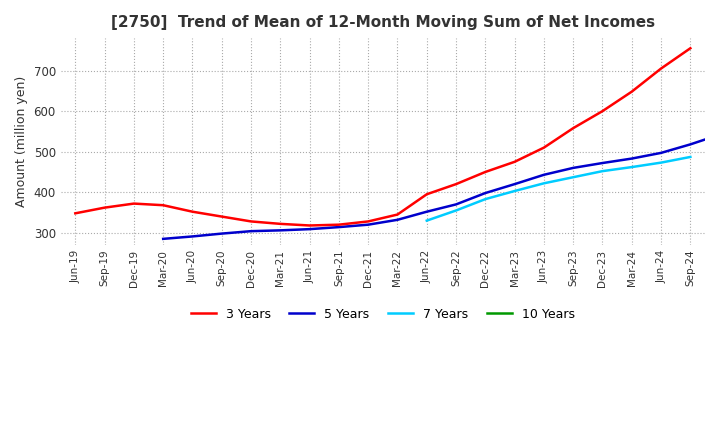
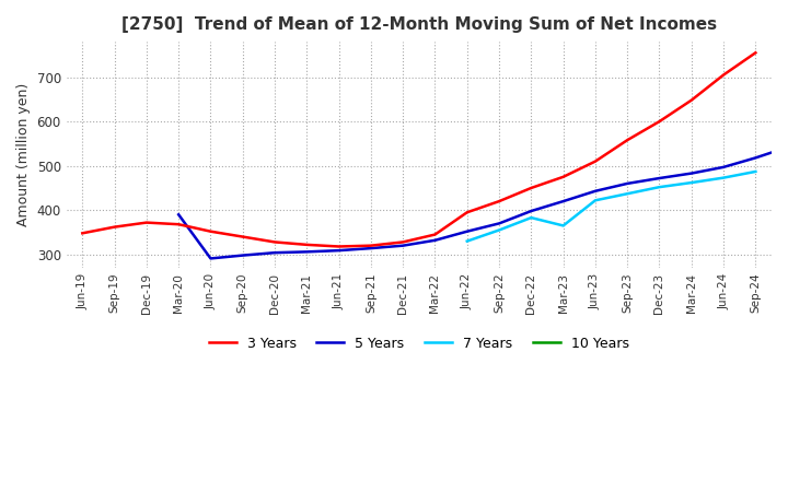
5 Years/Mar-20: 285 -> 390
7 Years/Mar-23: 403 -> 365
